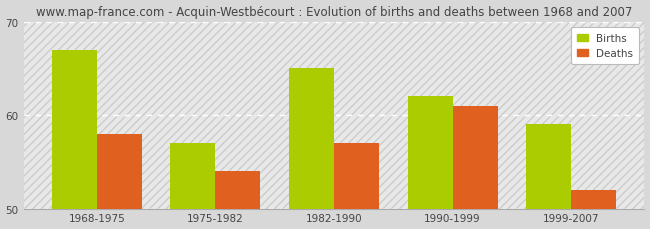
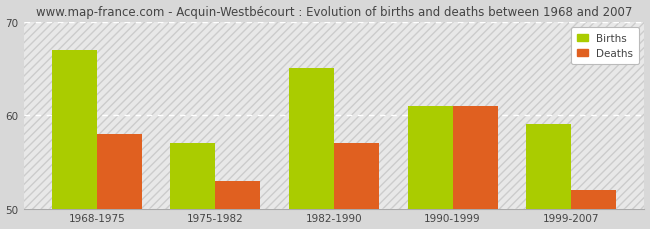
Deaths/1975-1982: 54 -> 53
Births/1990-1999: 62 -> 61
